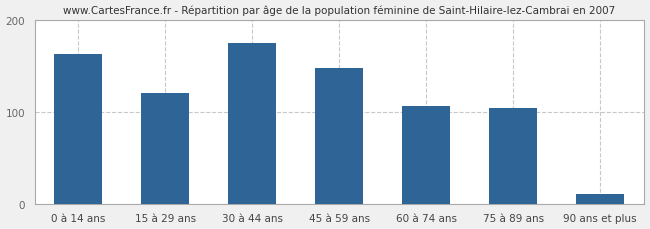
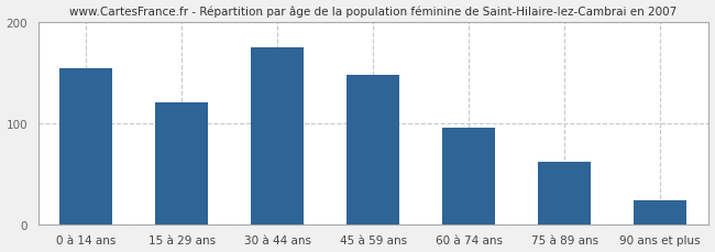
0 à 14 ans: 163 -> 154
60 à 74 ans: 106 -> 96
75 à 89 ans: 104 -> 62
90 ans et plus: 11 -> 24
